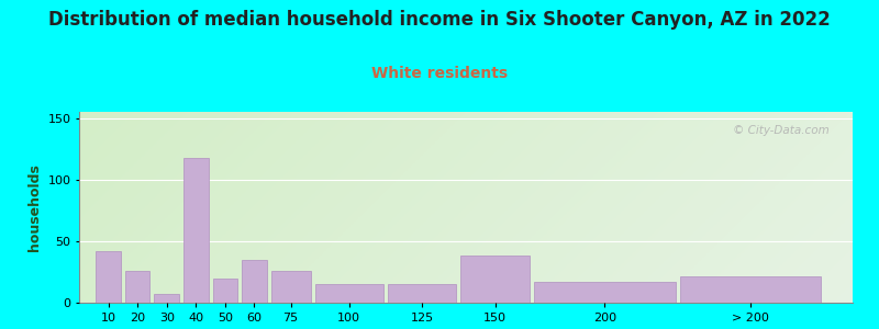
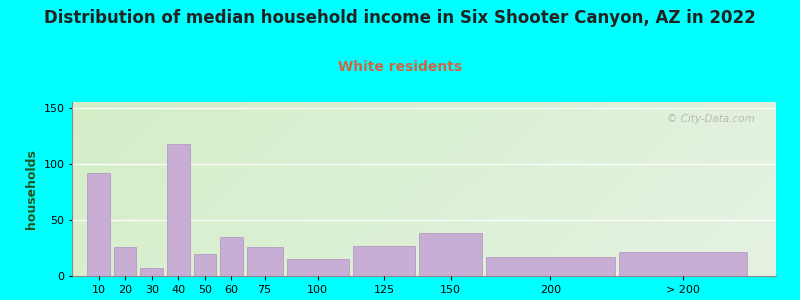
10: 42 -> 92
125: 15 -> 27
